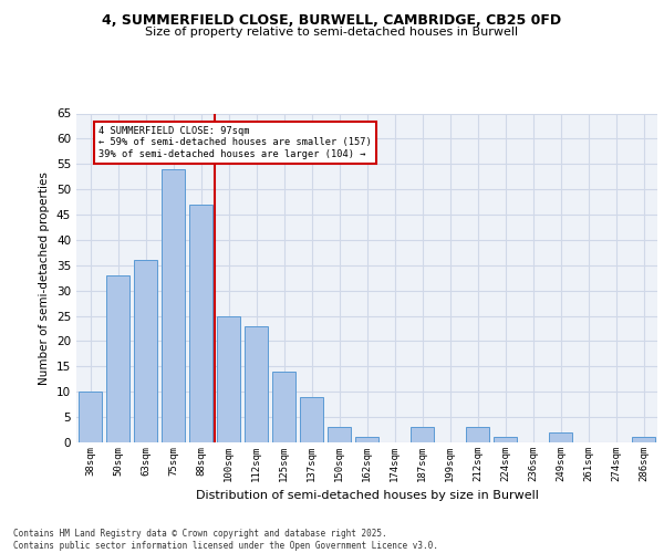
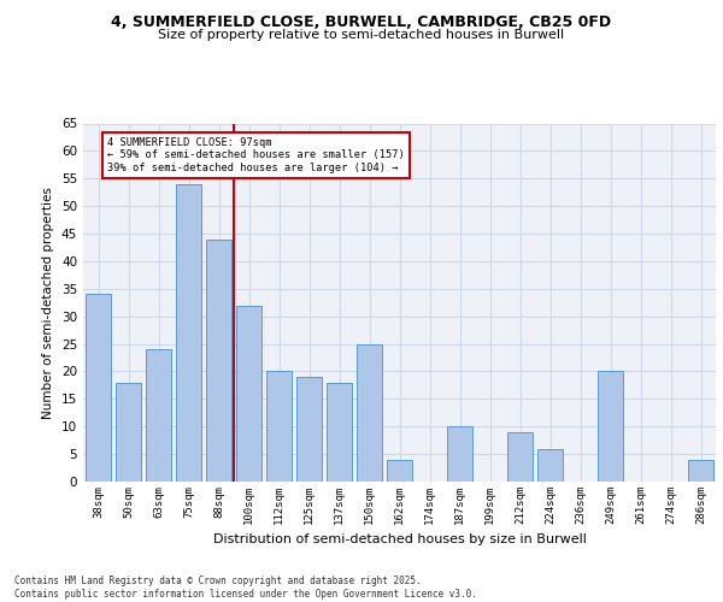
38sqm: 10 -> 34
50sqm: 33 -> 18
63sqm: 36 -> 24
88sqm: 47 -> 44
100sqm: 25 -> 32
112sqm: 23 -> 20
125sqm: 14 -> 19
137sqm: 9 -> 18
150sqm: 3 -> 25
162sqm: 1 -> 4
187sqm: 3 -> 10
212sqm: 3 -> 9
224sqm: 1 -> 6
249sqm: 2 -> 20
286sqm: 1 -> 4
